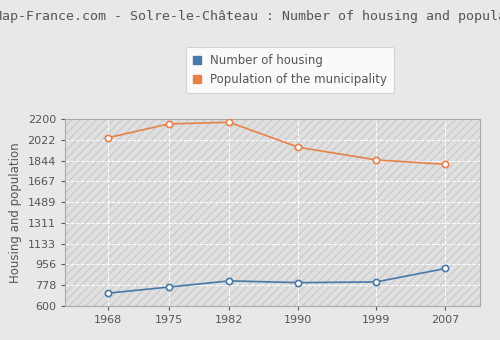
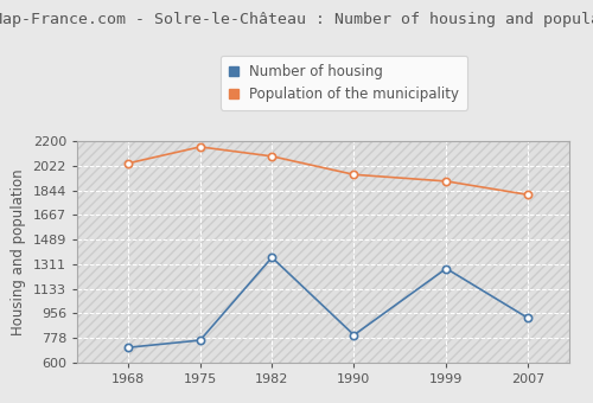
Number of housing/1982: 820 -> 1360
Population of the municipality/1982: 2170 -> 2090
Number of housing/1999: 810 -> 1280
Population of the municipality/1999: 1850 -> 1910
